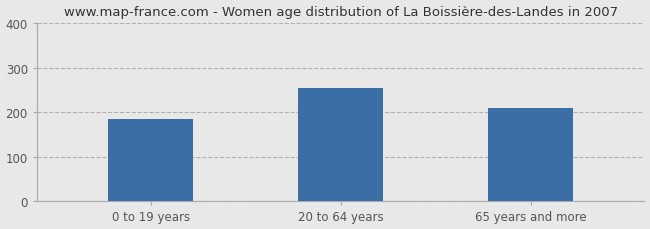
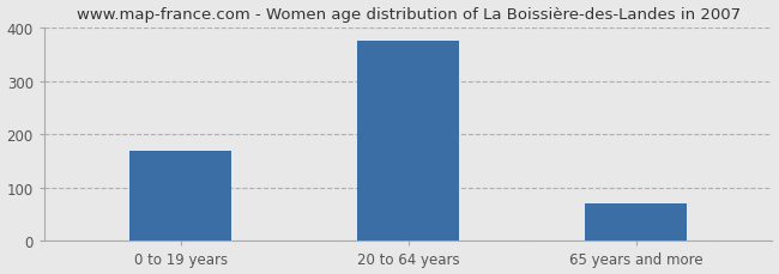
0 to 19 years: 185 -> 168
20 to 64 years: 255 -> 376
65 years and more: 210 -> 71
